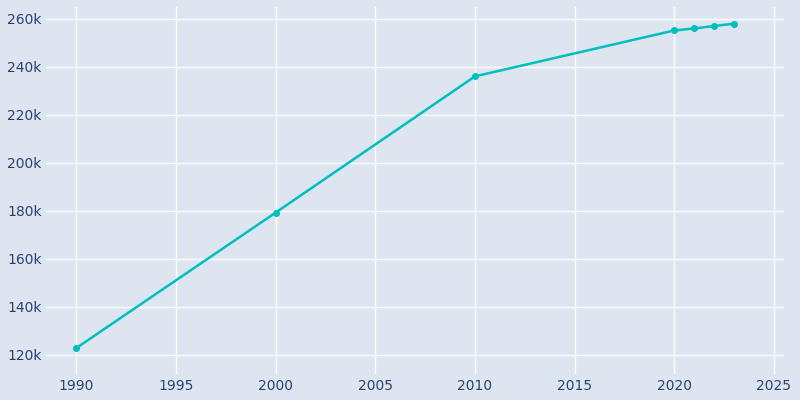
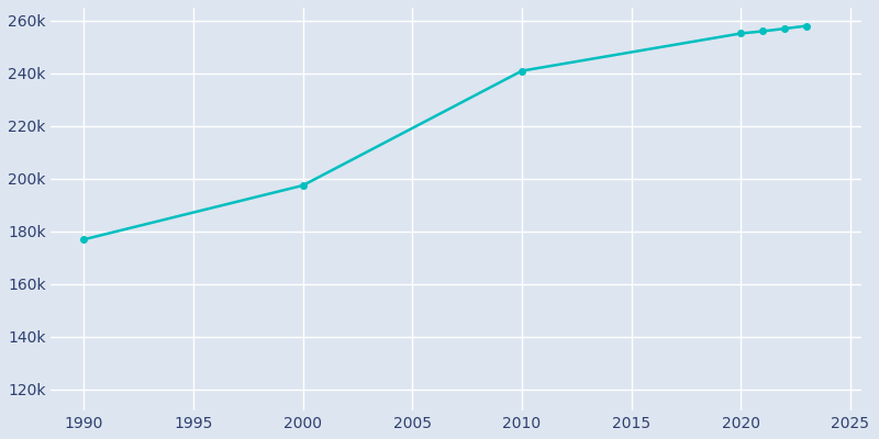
1990: 122.9k -> 177.0k
2000: 179.3k -> 197.5k
2010: 236.1k -> 241.0k
